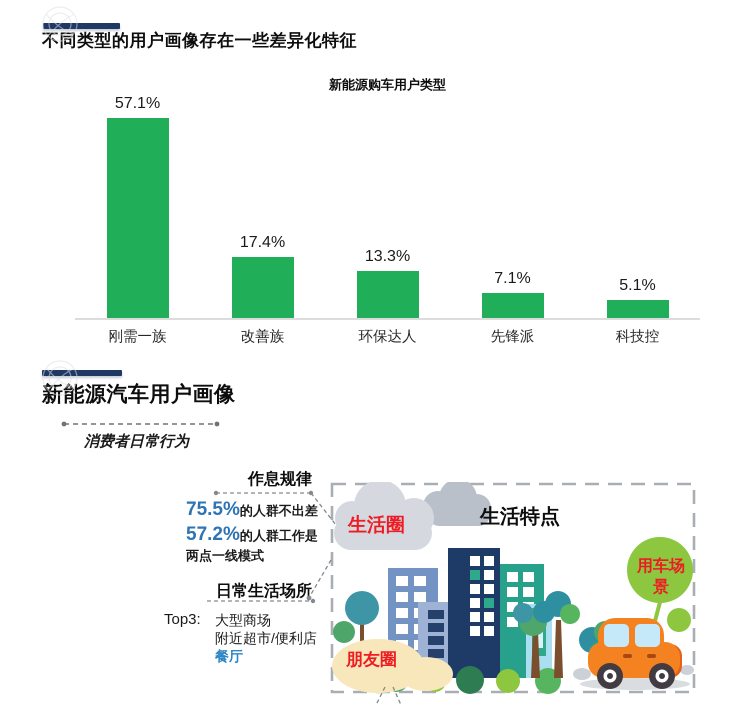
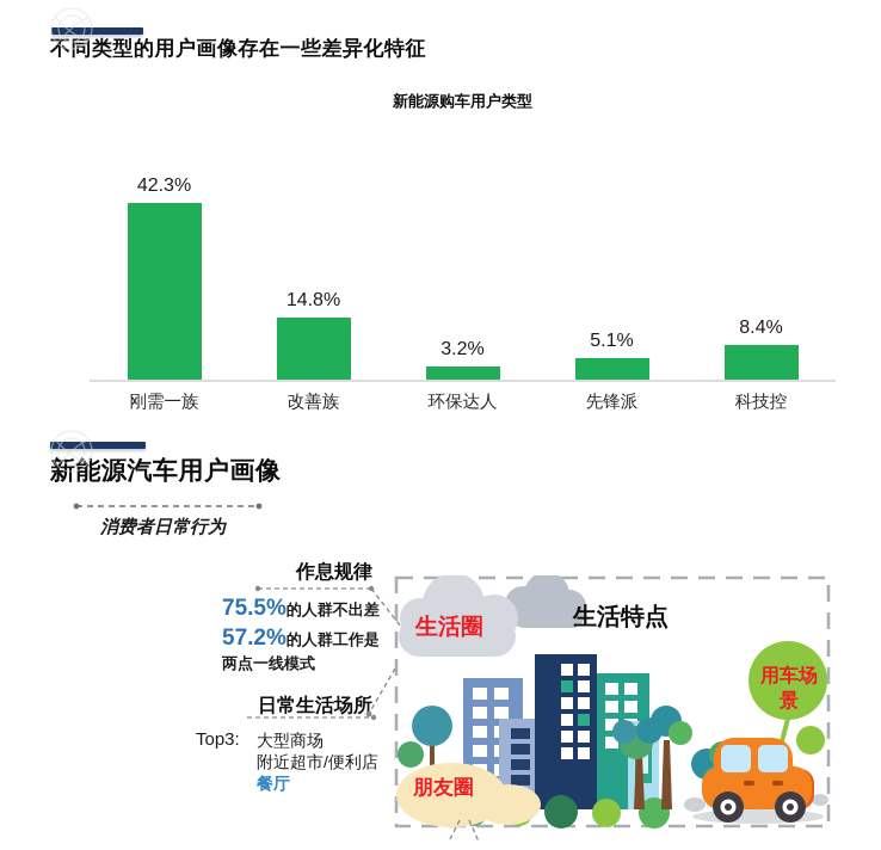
刚需一族: 57.1% -> 42.3%
改善族: 17.4% -> 14.8%
环保达人: 13.3% -> 3.2%
先锋派: 7.1% -> 5.1%
科技控: 5.1% -> 8.4%
